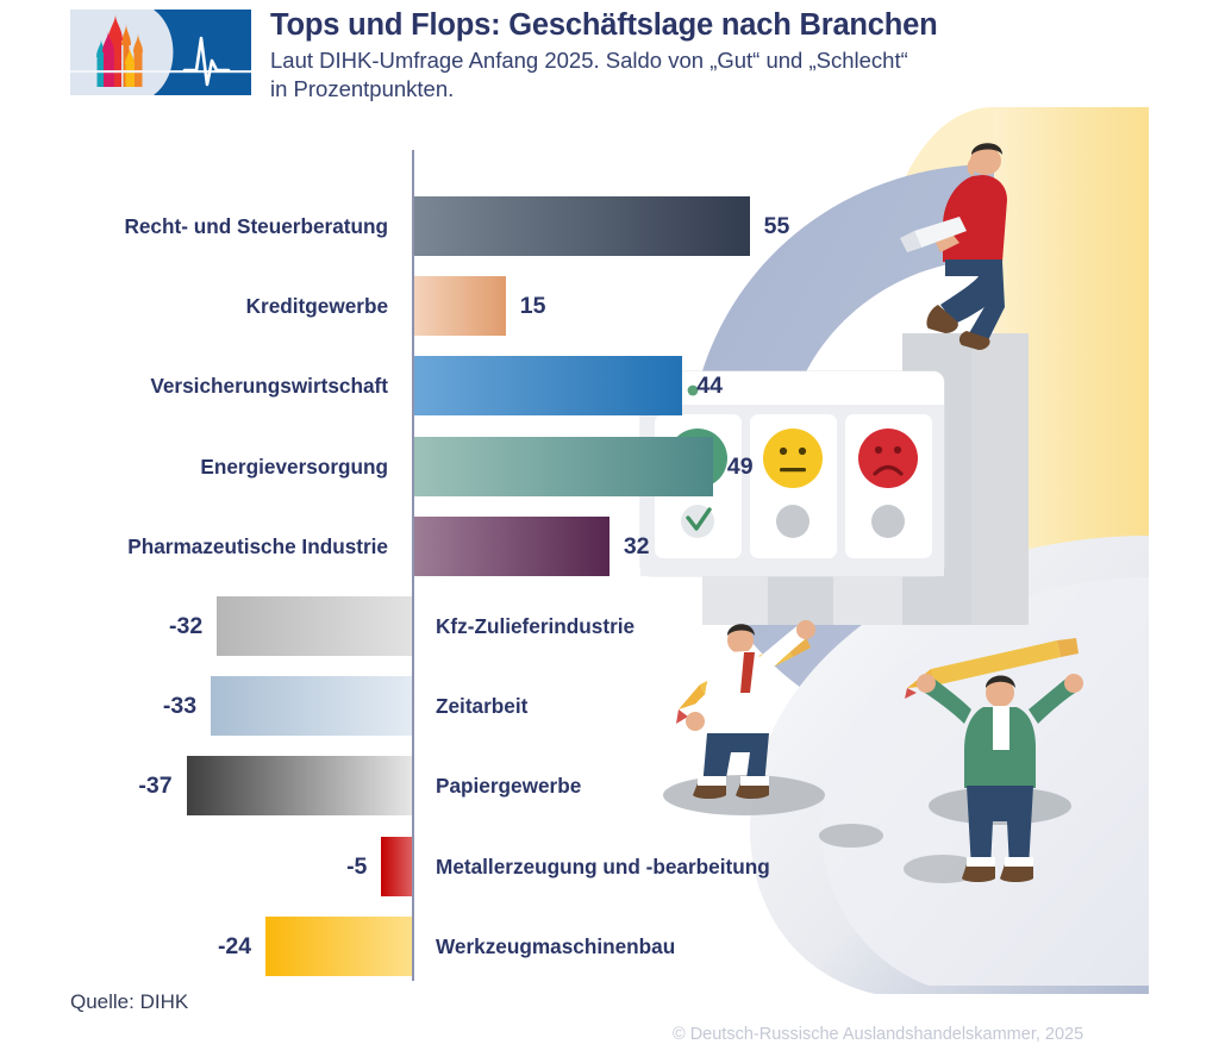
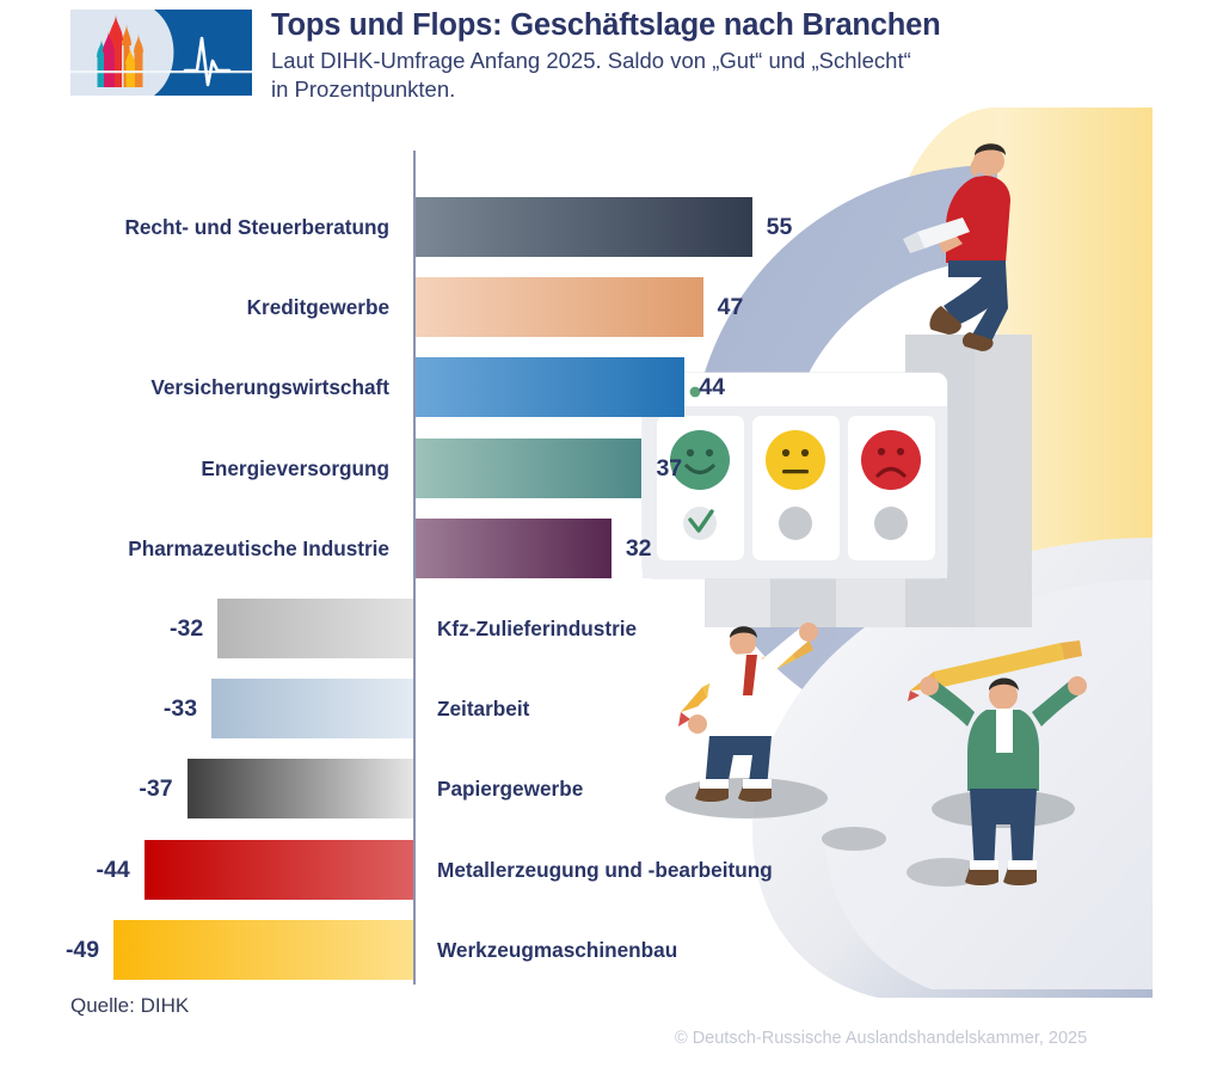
Kreditgewerbe: 15 -> 47
Energieversorgung: 49 -> 37
Metallerzeugung und -bearbeitung: -5 -> -44
Werkzeugmaschinenbau: -24 -> -49
